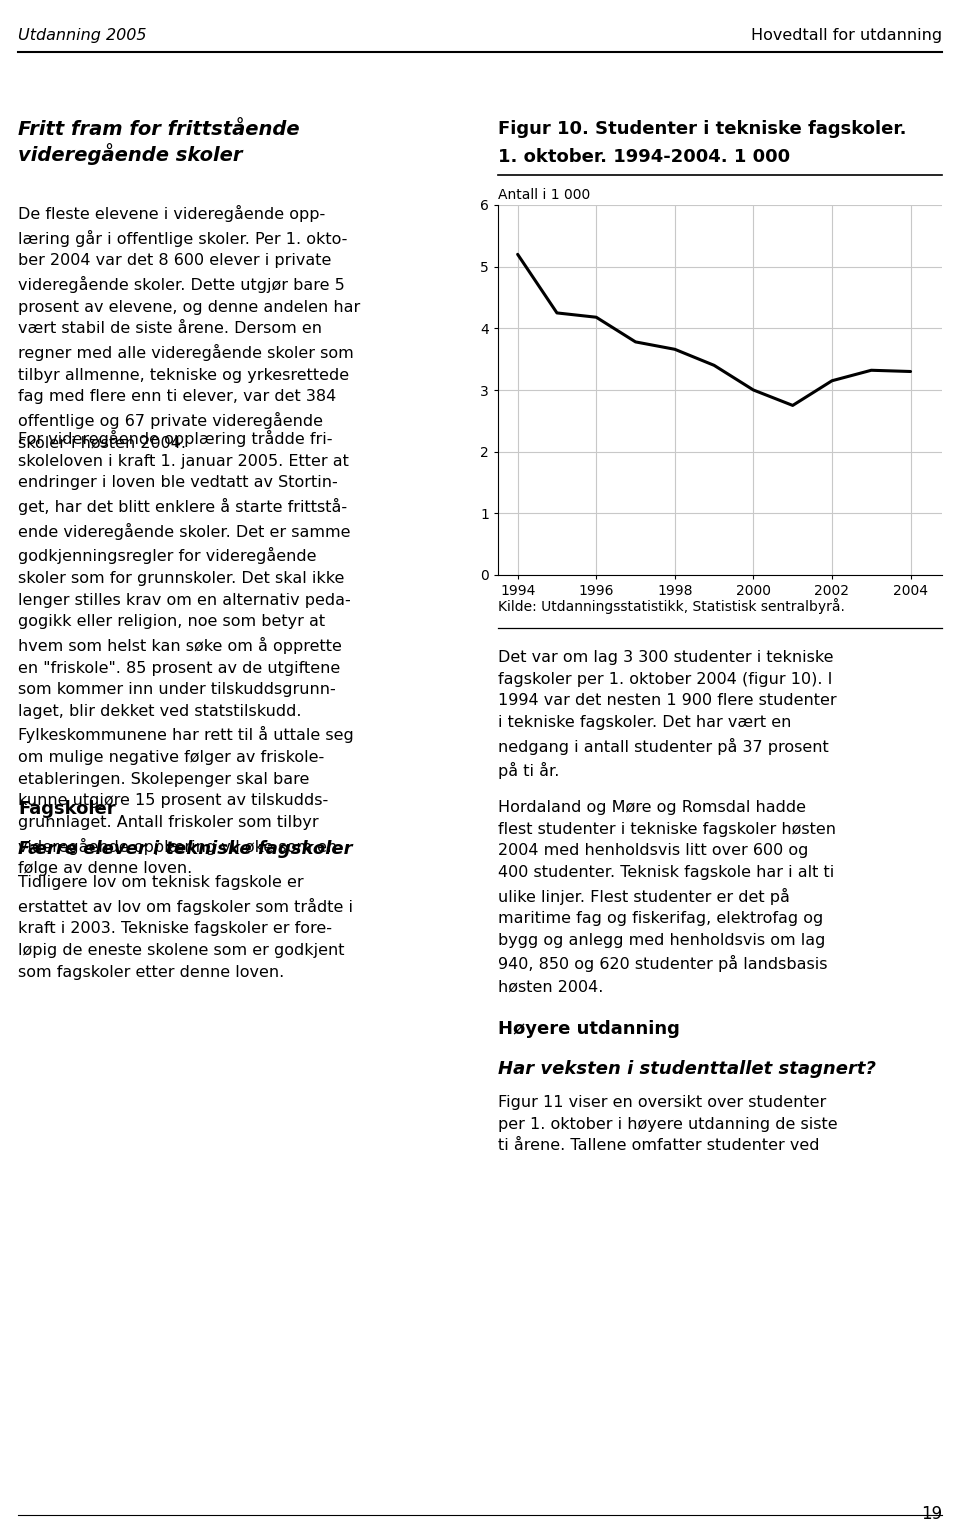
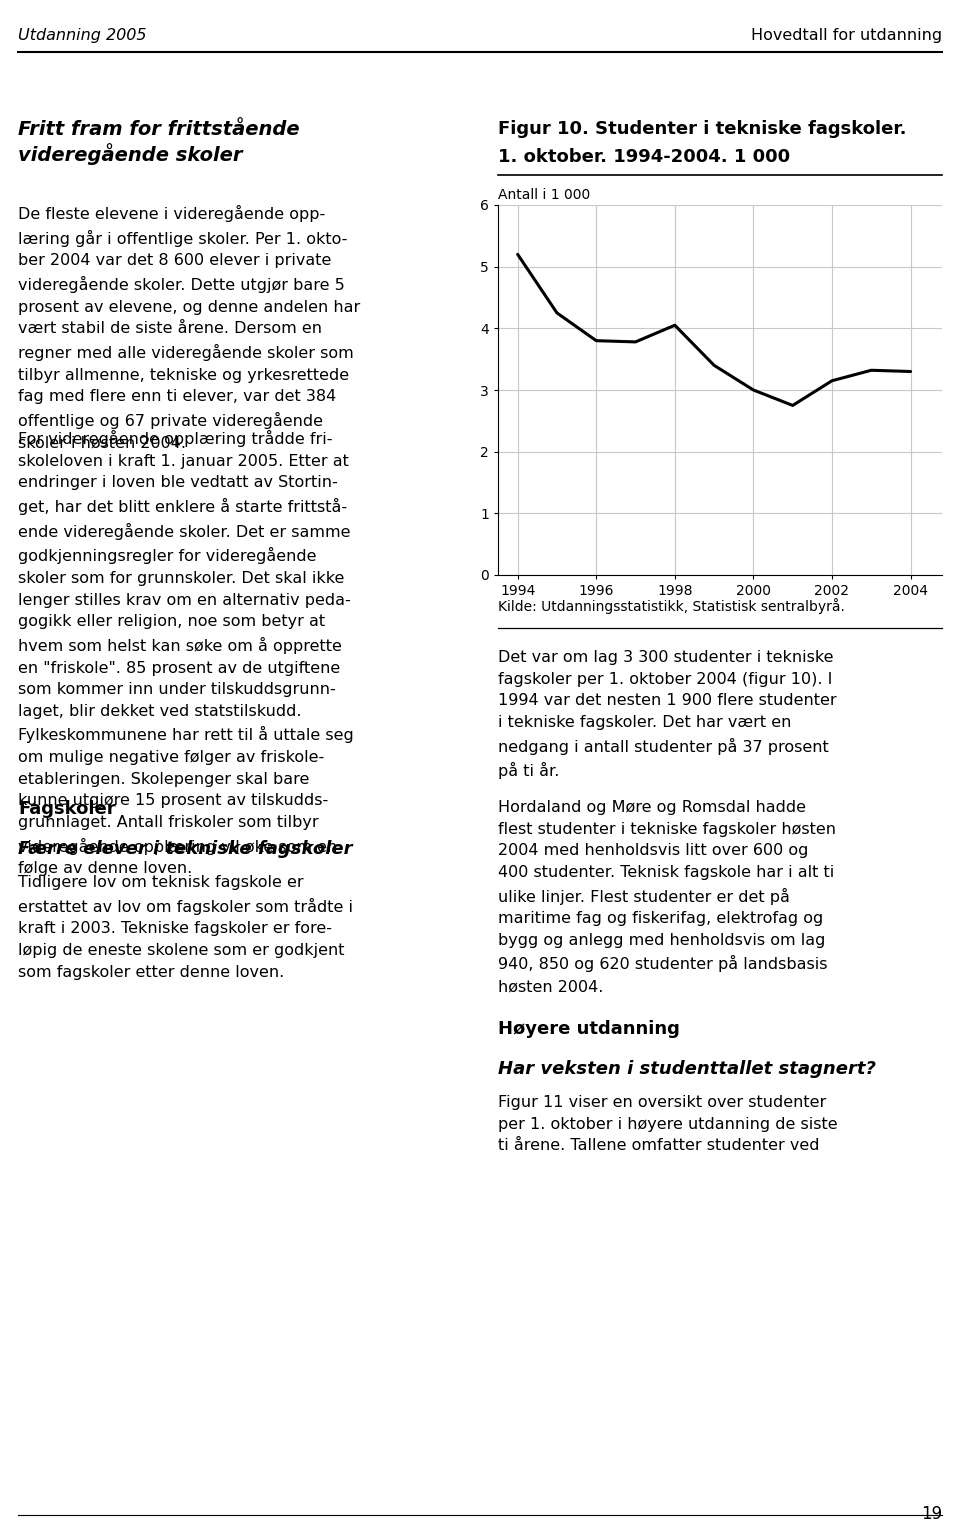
1996: 4.18 -> 3.80
1998: 3.66 -> 4.05
